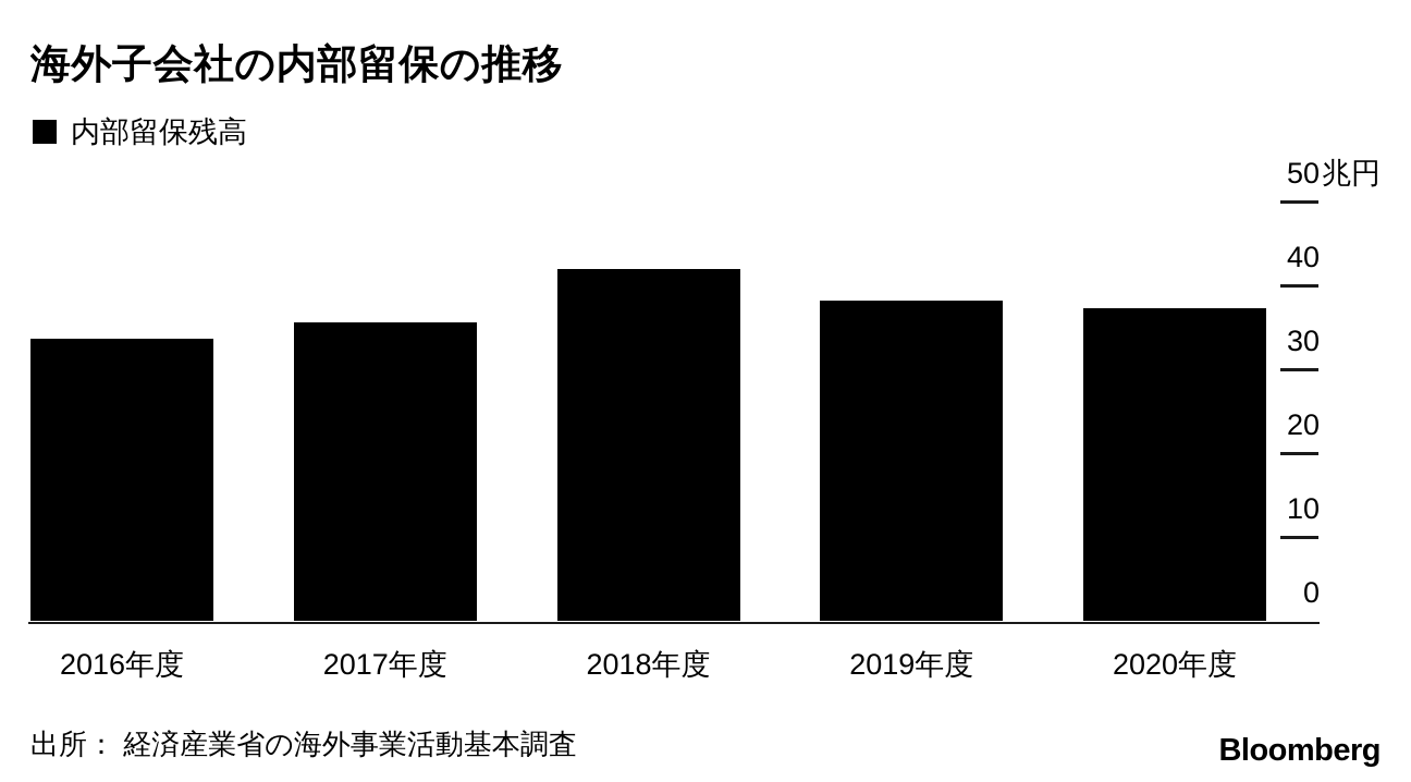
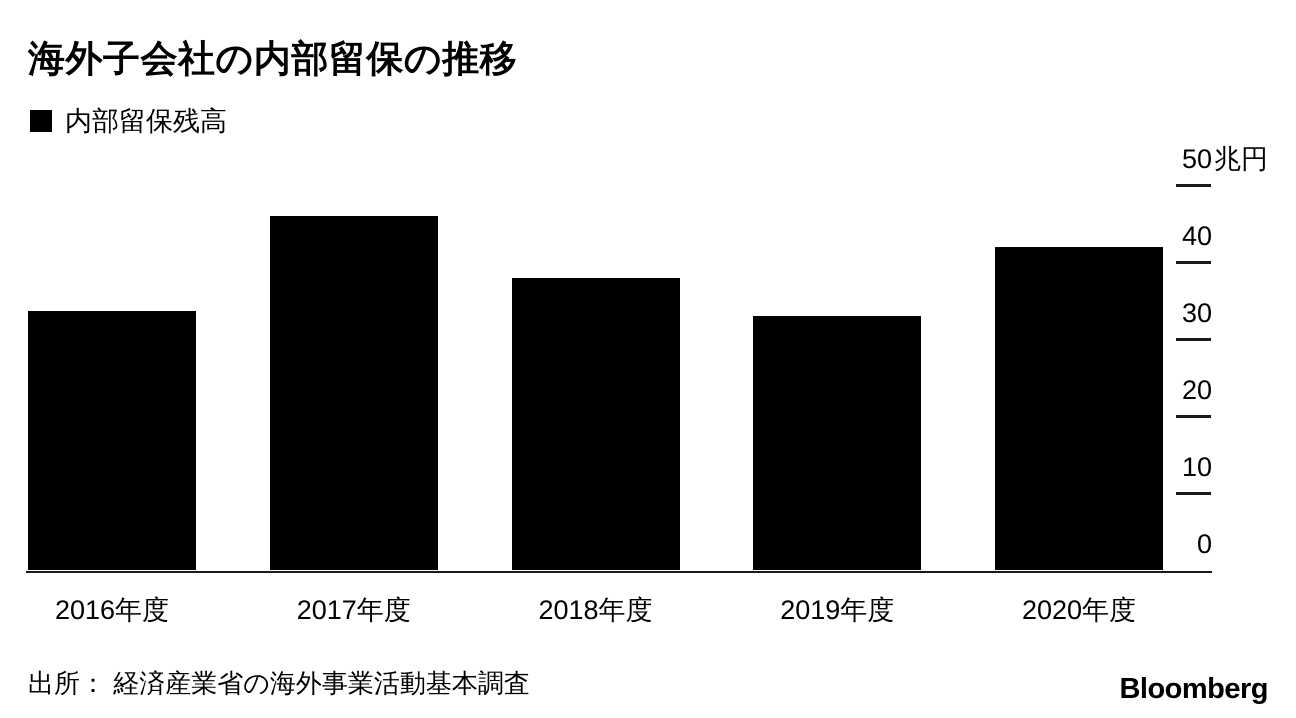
2017年度: 36 -> 46
2018年度: 42 -> 38
2019年度: 38 -> 33
2020年度: 37 -> 42
